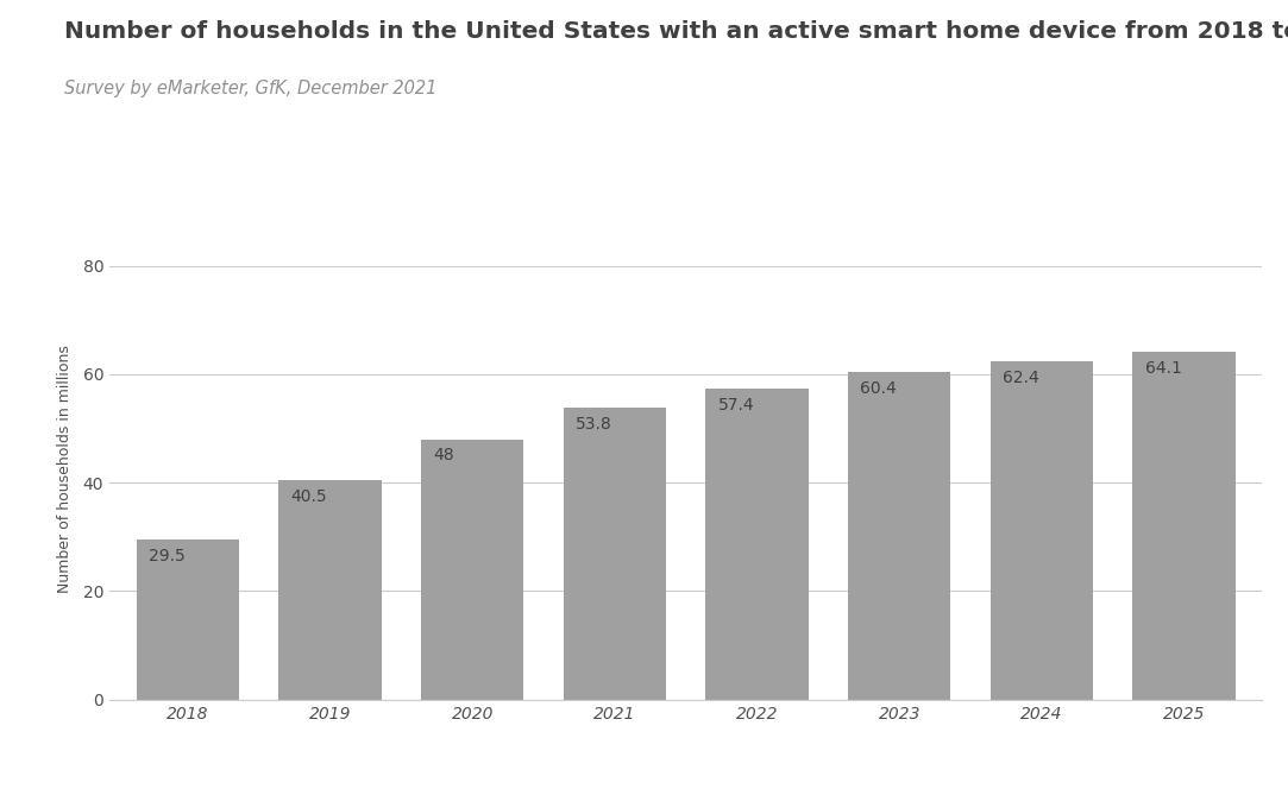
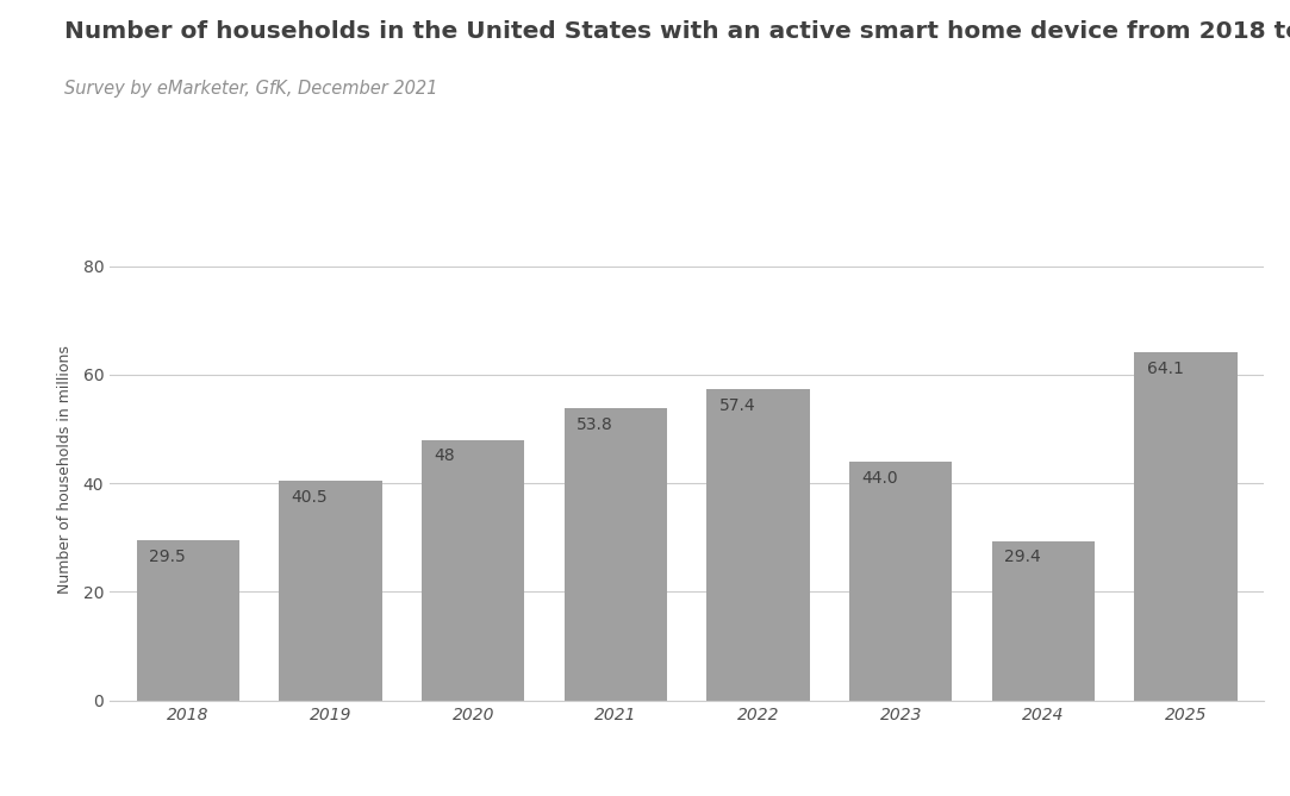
2023: 60.4 -> 44.0
2024: 62.4 -> 29.4
